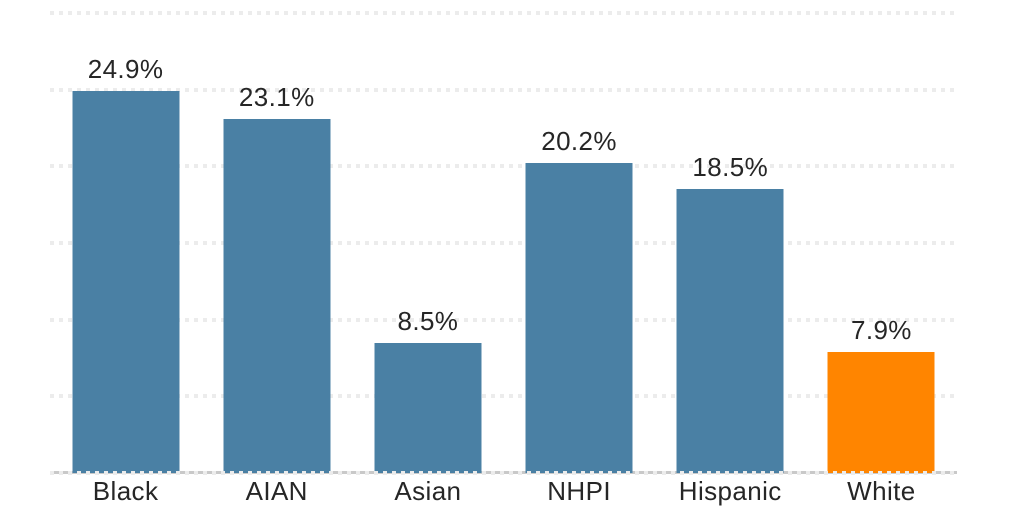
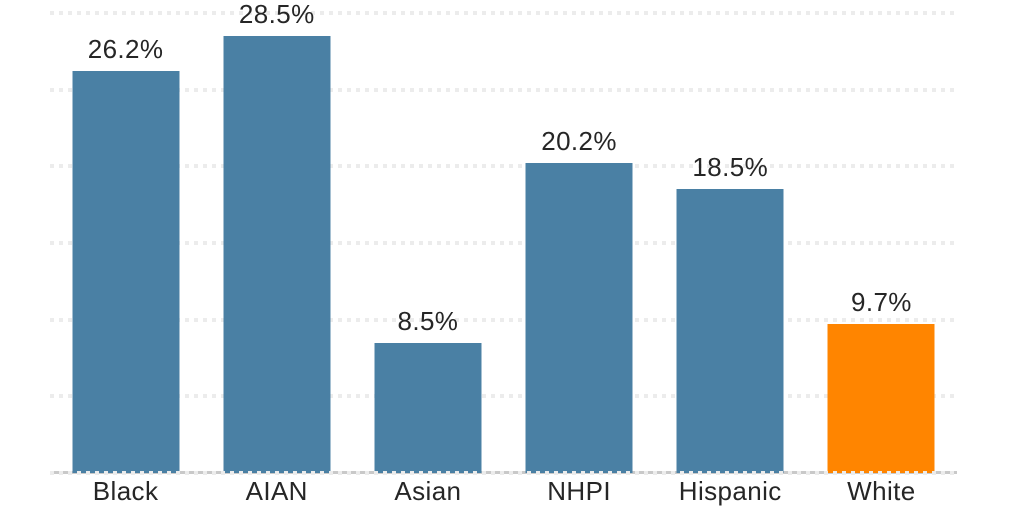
Black: 24.9% -> 26.2%
AIAN: 23.1% -> 28.5%
White: 7.9% -> 9.7%
